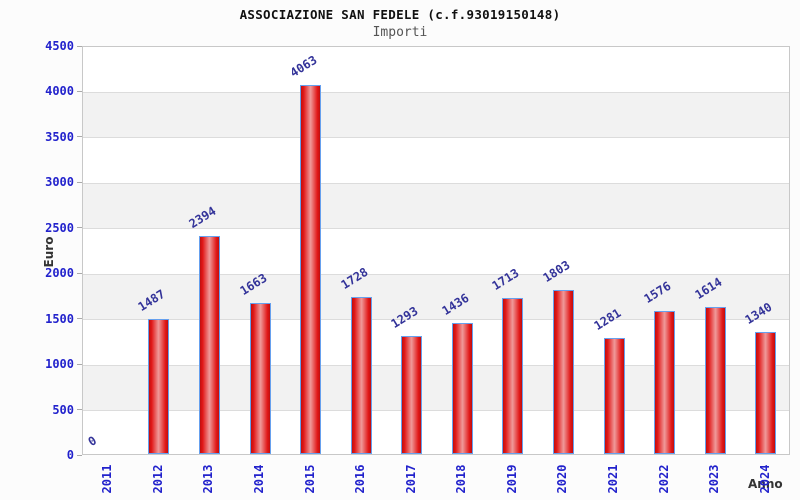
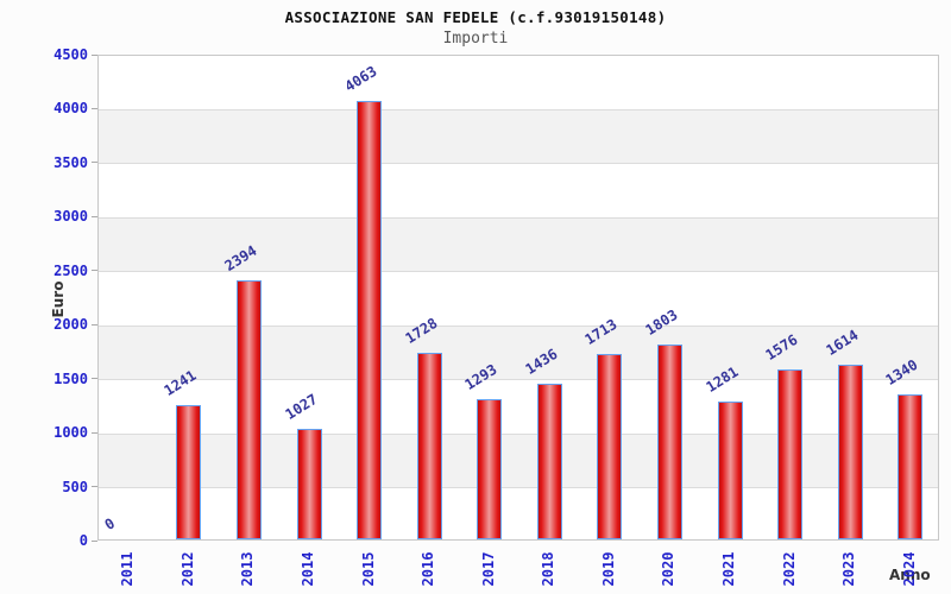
2012: 1487 -> 1241
2014: 1663 -> 1027
